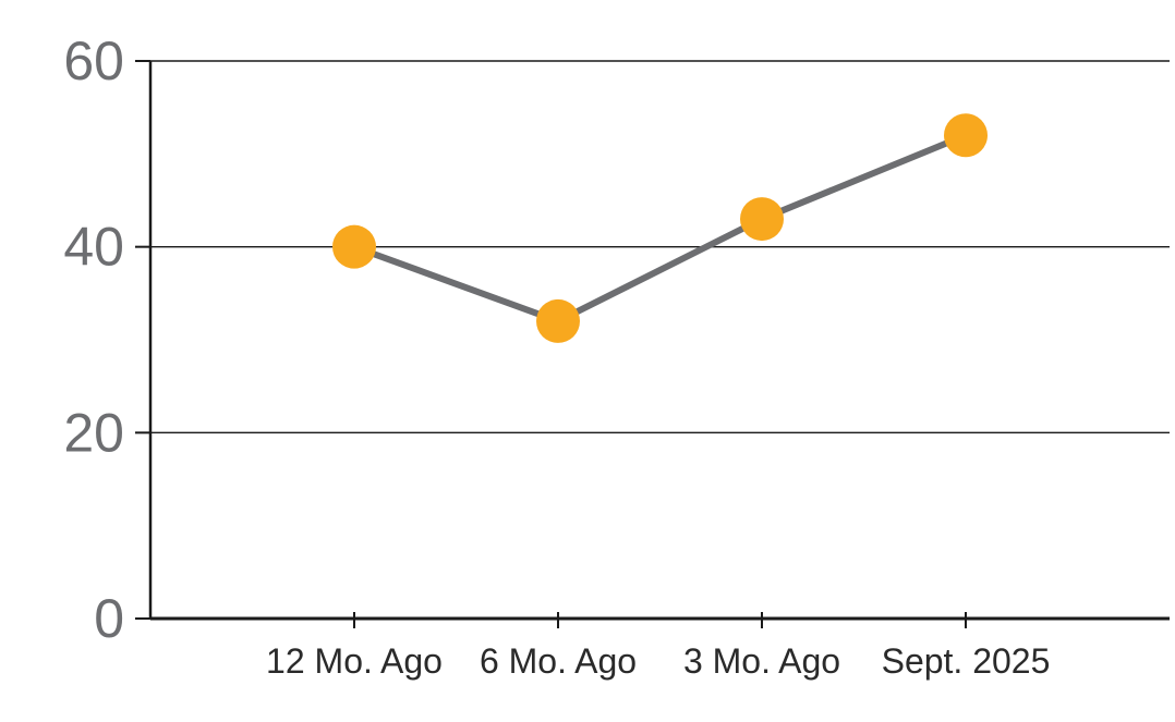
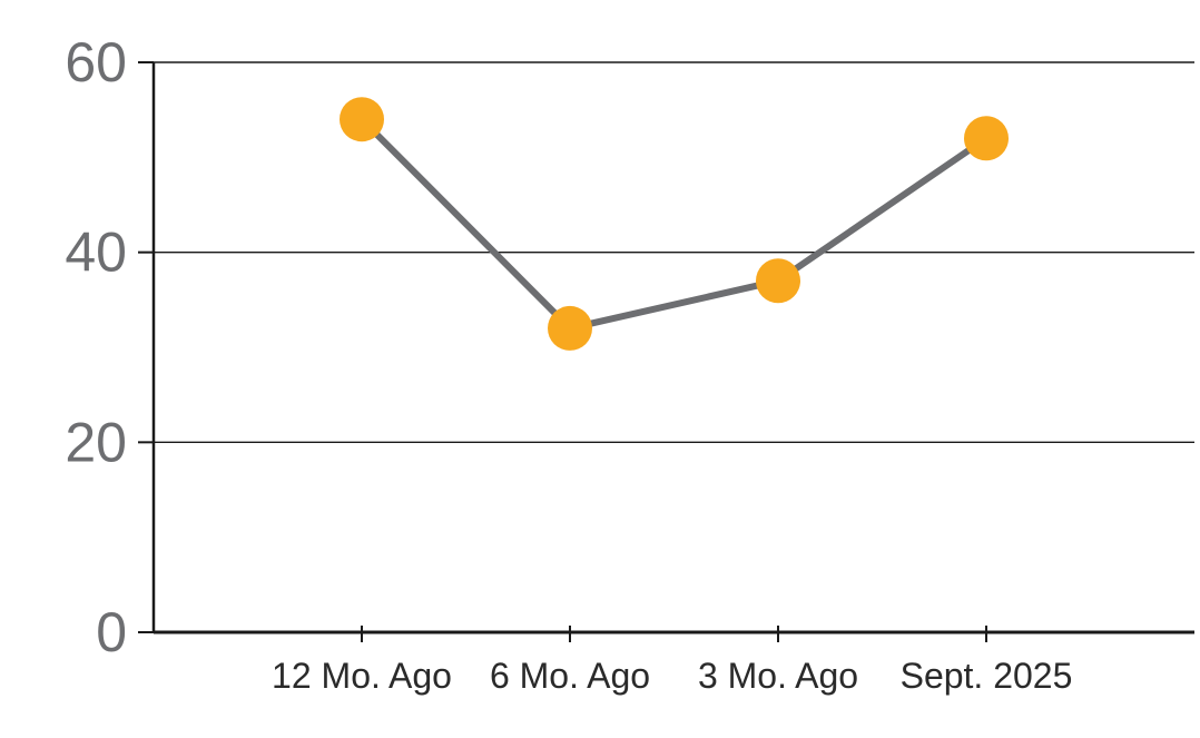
12 Mo. Ago: 40 -> 54
3 Mo. Ago: 43 -> 37
